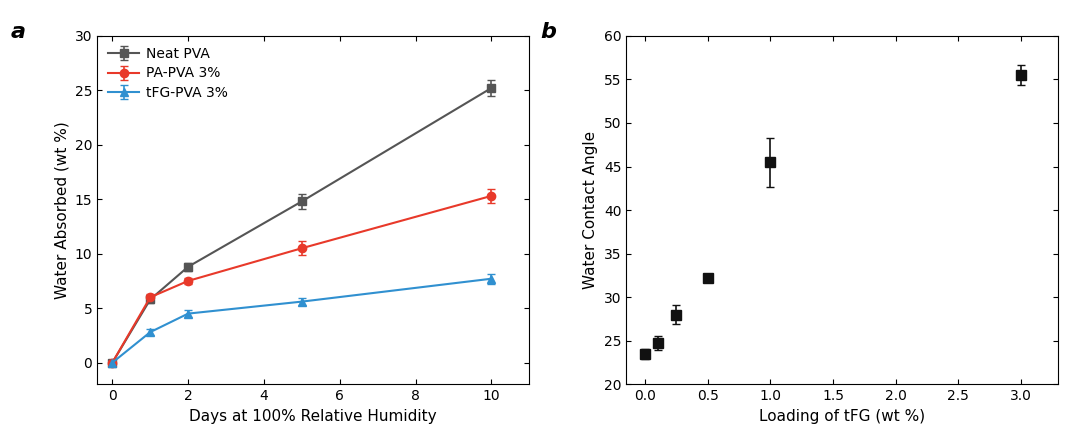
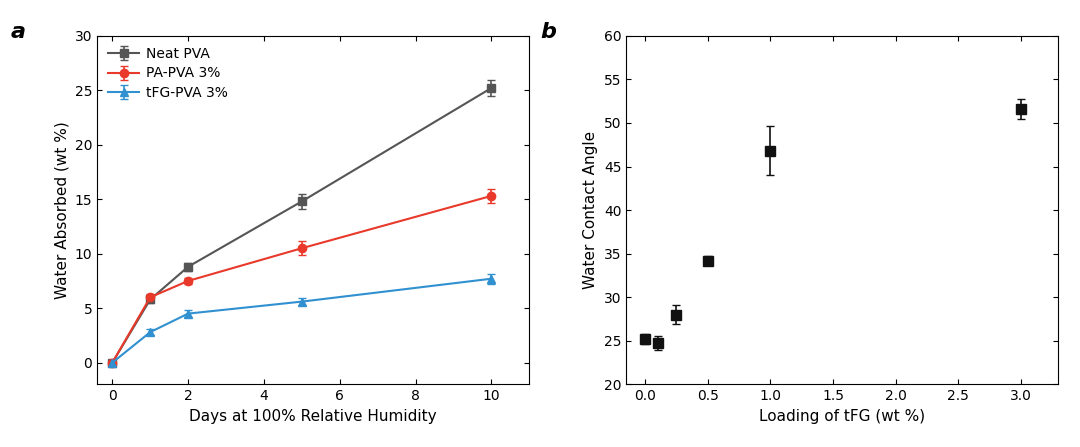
0.0: 23.5 -> 25.2
0.5: 32.2 -> 34.2
1.0: 45.5 -> 46.8
3.0: 55.5 -> 51.6
